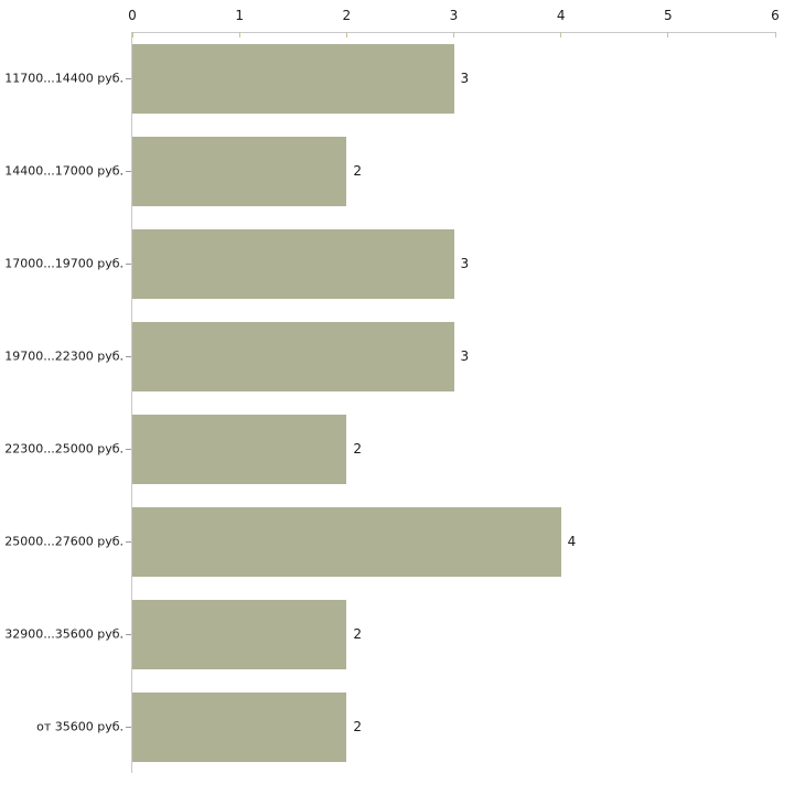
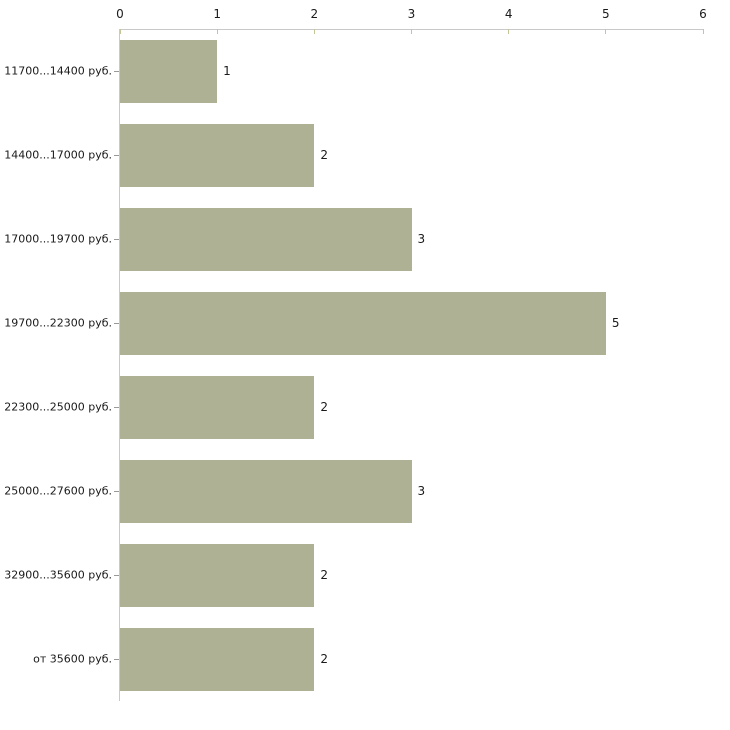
11700...14400 руб.: 3 -> 1
19700...22300 руб.: 3 -> 5
25000...27600 руб.: 4 -> 3
